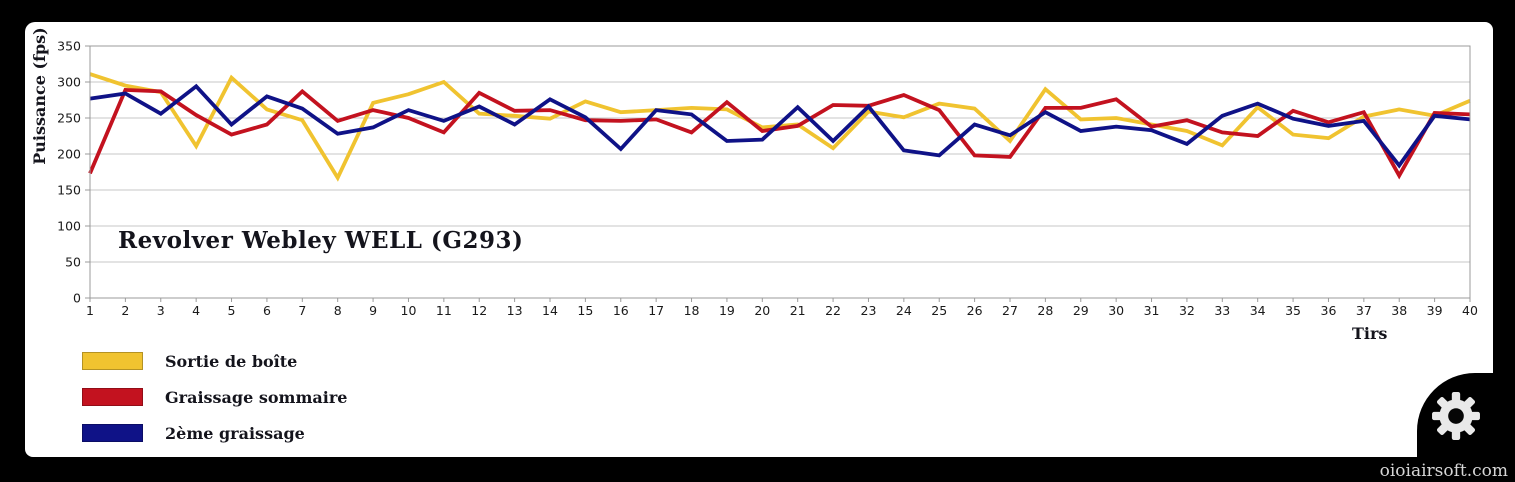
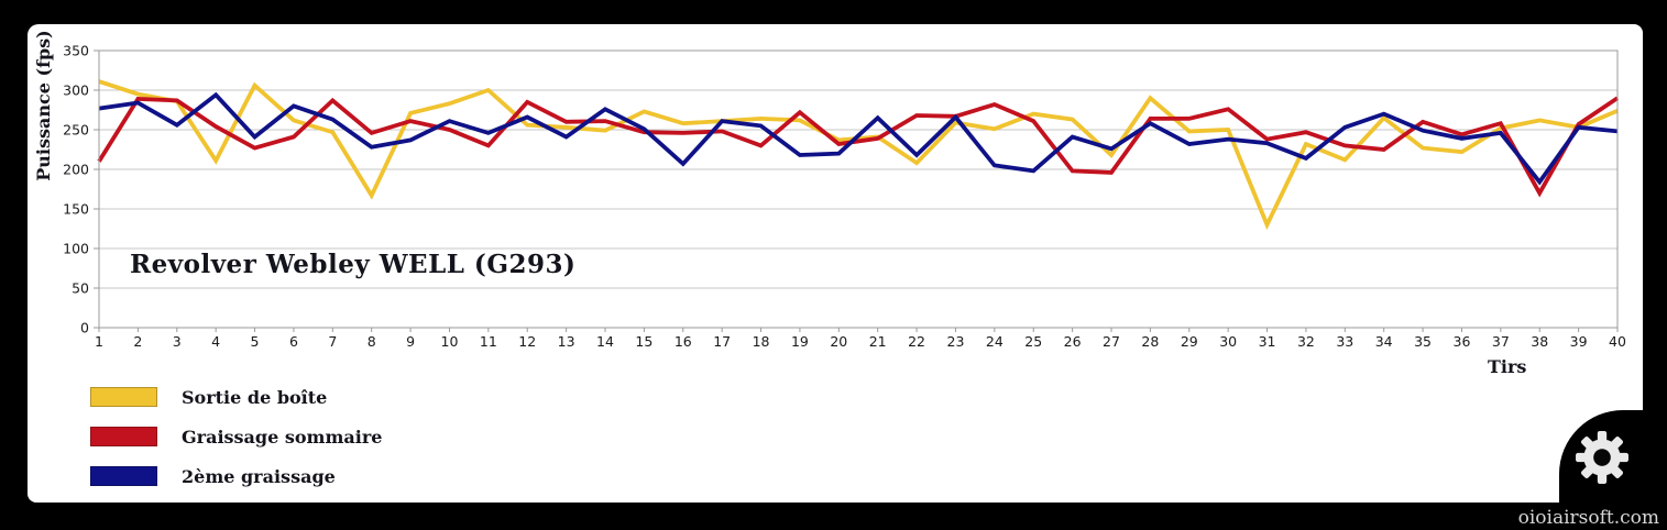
Graissage sommaire/1: 170 -> 210
Sortie de boîte/31: 240 -> 130
Graissage sommaire/40: 260 -> 290
